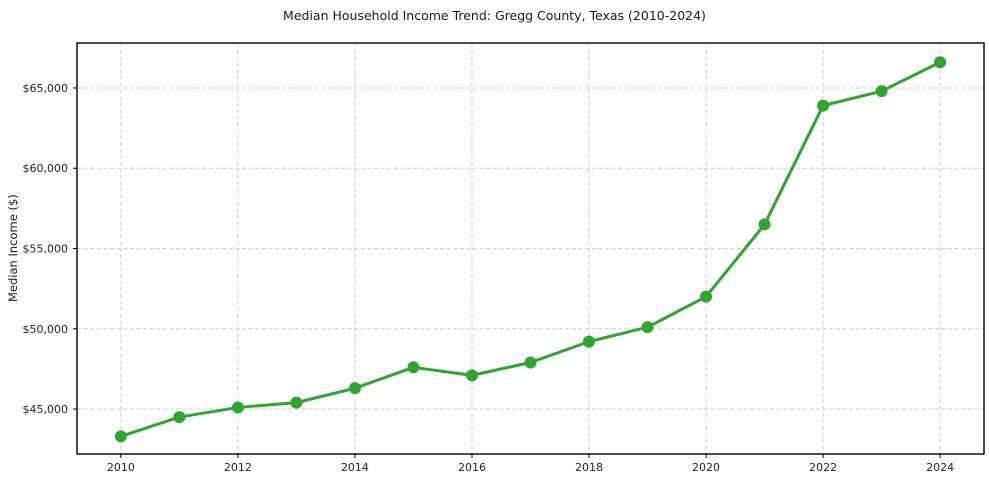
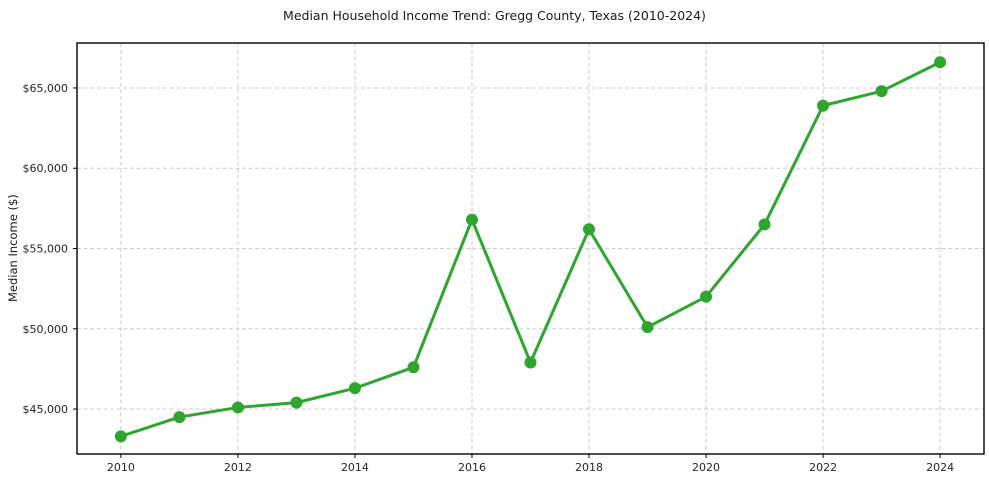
2016: $47100 -> $56800
2018: $49200 -> $56200
